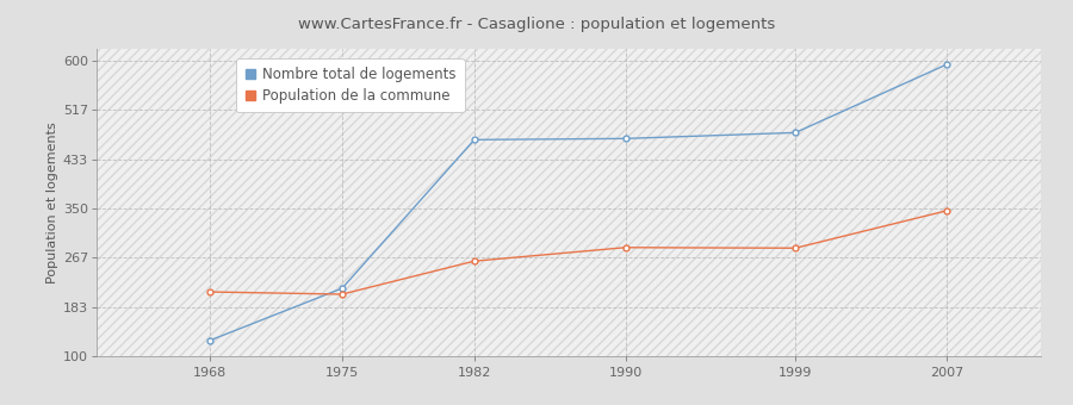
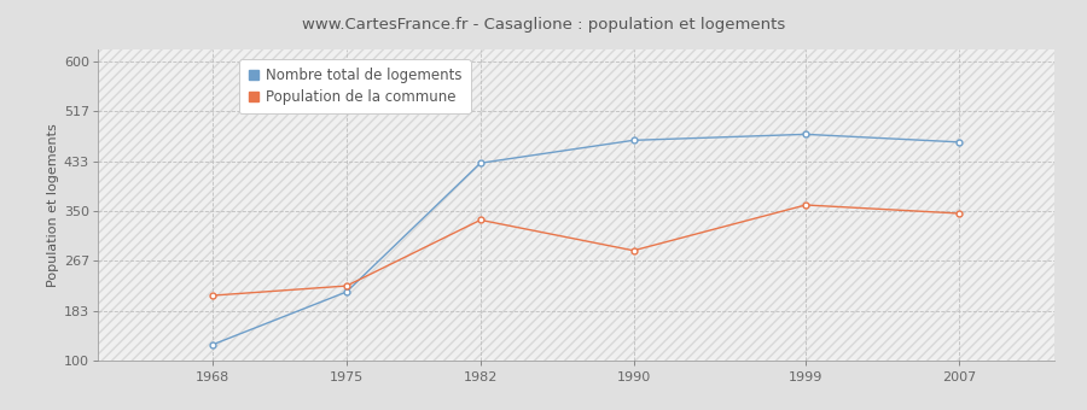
Population de la commune/1975: 205 -> 225
Nombre total de logements/1982: 466 -> 430
Population de la commune/1982: 261 -> 335
Population de la commune/1999: 283 -> 360
Nombre total de logements/2007: 593 -> 465
